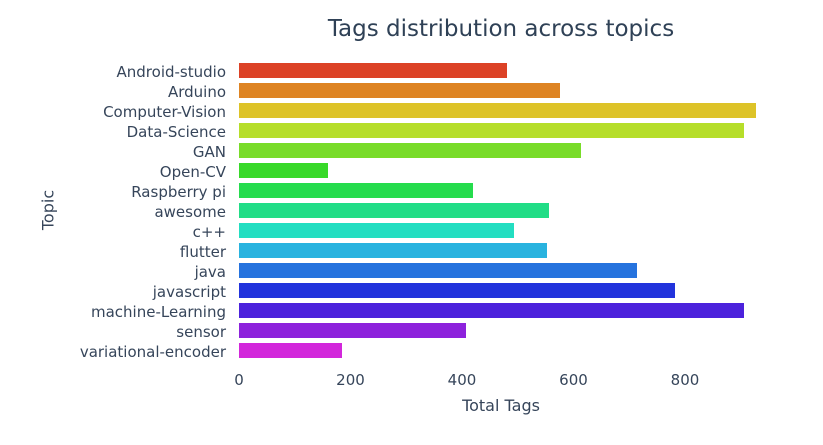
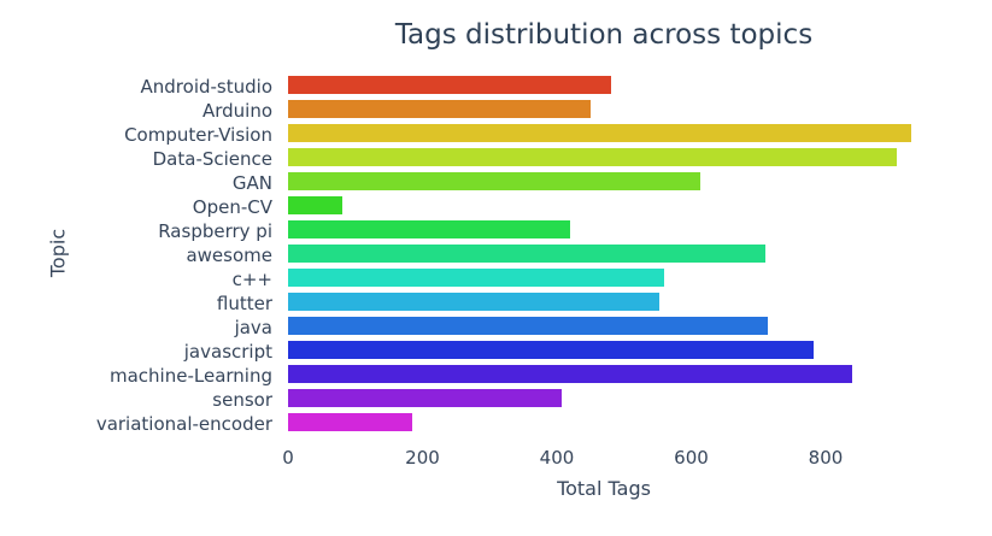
Arduino: 580 -> 450
Open-CV: 160 -> 80
awesome: 560 -> 710
c++: 490 -> 560
machine-Learning: 910 -> 840
